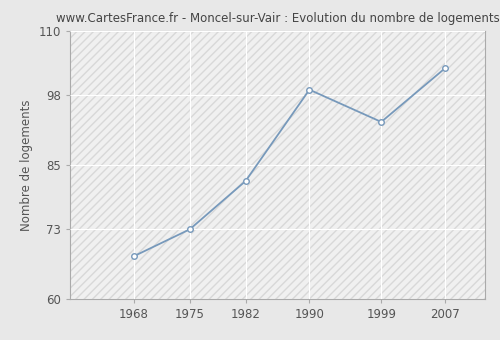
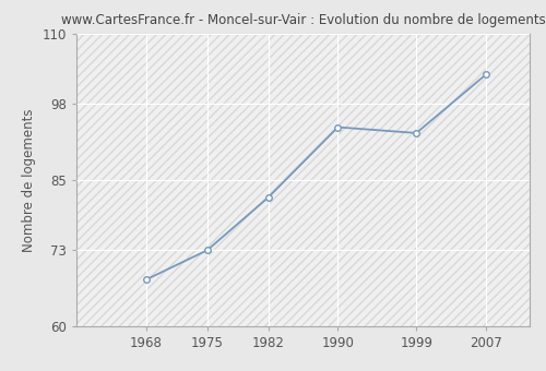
1990: 99 -> 94
